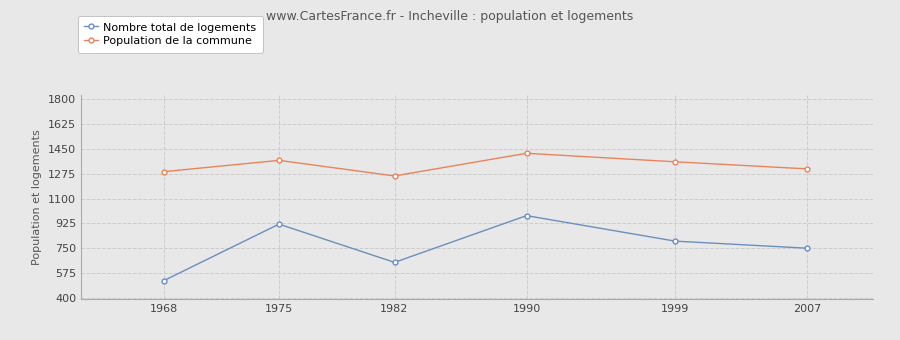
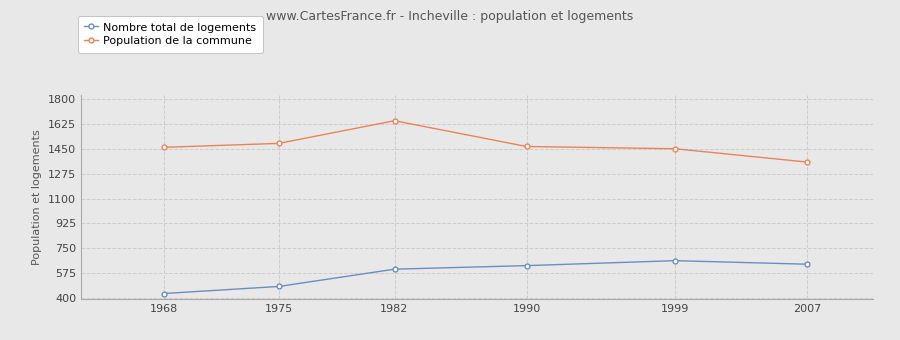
Nombre total de logements/1968: 520 -> 430
Population de la commune/1968: 1290 -> 1460
Nombre total de logements/1975: 920 -> 480
Population de la commune/1975: 1370 -> 1490
Nombre total de logements/1982: 650 -> 600
Population de la commune/1982: 1260 -> 1650
Nombre total de logements/1990: 980 -> 630
Population de la commune/1990: 1420 -> 1470
Nombre total de logements/1999: 800 -> 660
Population de la commune/1999: 1360 -> 1450
Nombre total de logements/2007: 750 -> 640
Population de la commune/2007: 1310 -> 1360
